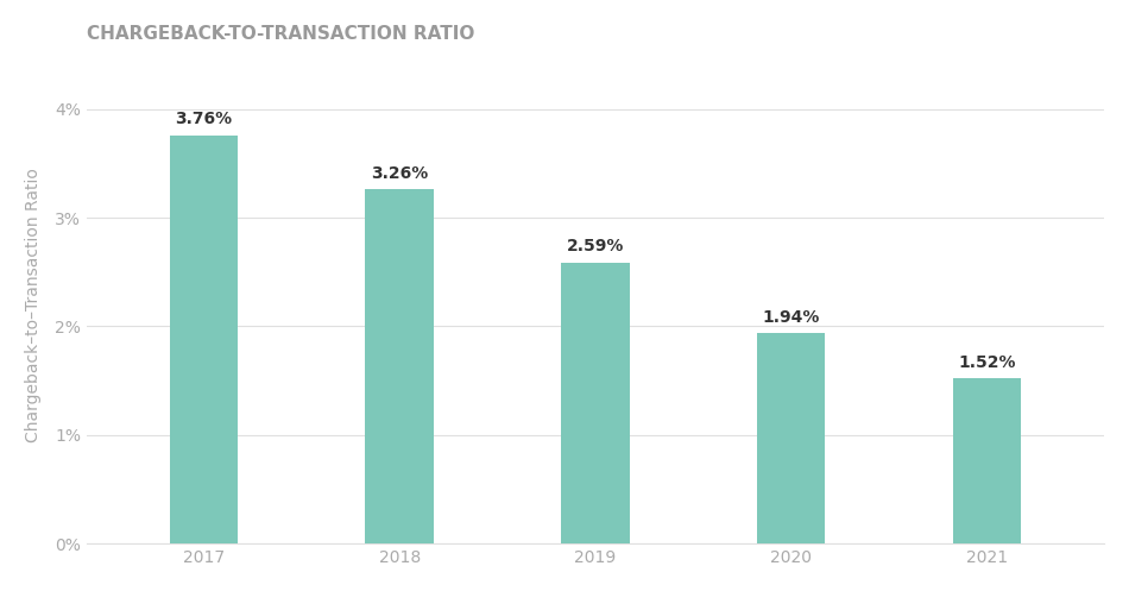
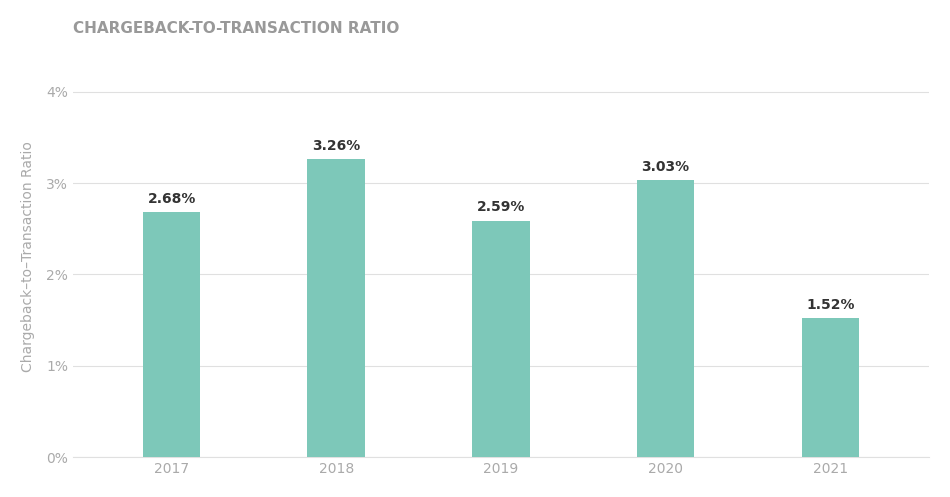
2017: 3.76% -> 2.68%
2020: 1.94% -> 3.03%
